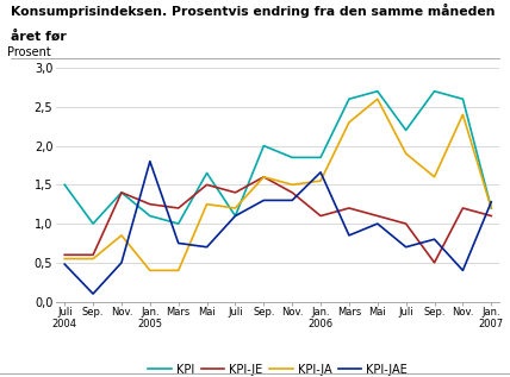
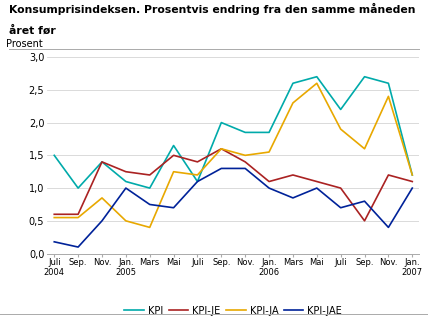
KPI-JAE/Juli 2004: 0,48 -> 0,18
KPI-JA/Jan. 2005: 0,40 -> 0,50
KPI-JAE/Jan. 2005: 1,80 -> 1,00
KPI-JAE/Jan. 2006: 1,66 -> 1,00
KPI-JAE/Jan. 2007: 1,28 -> 1,00
